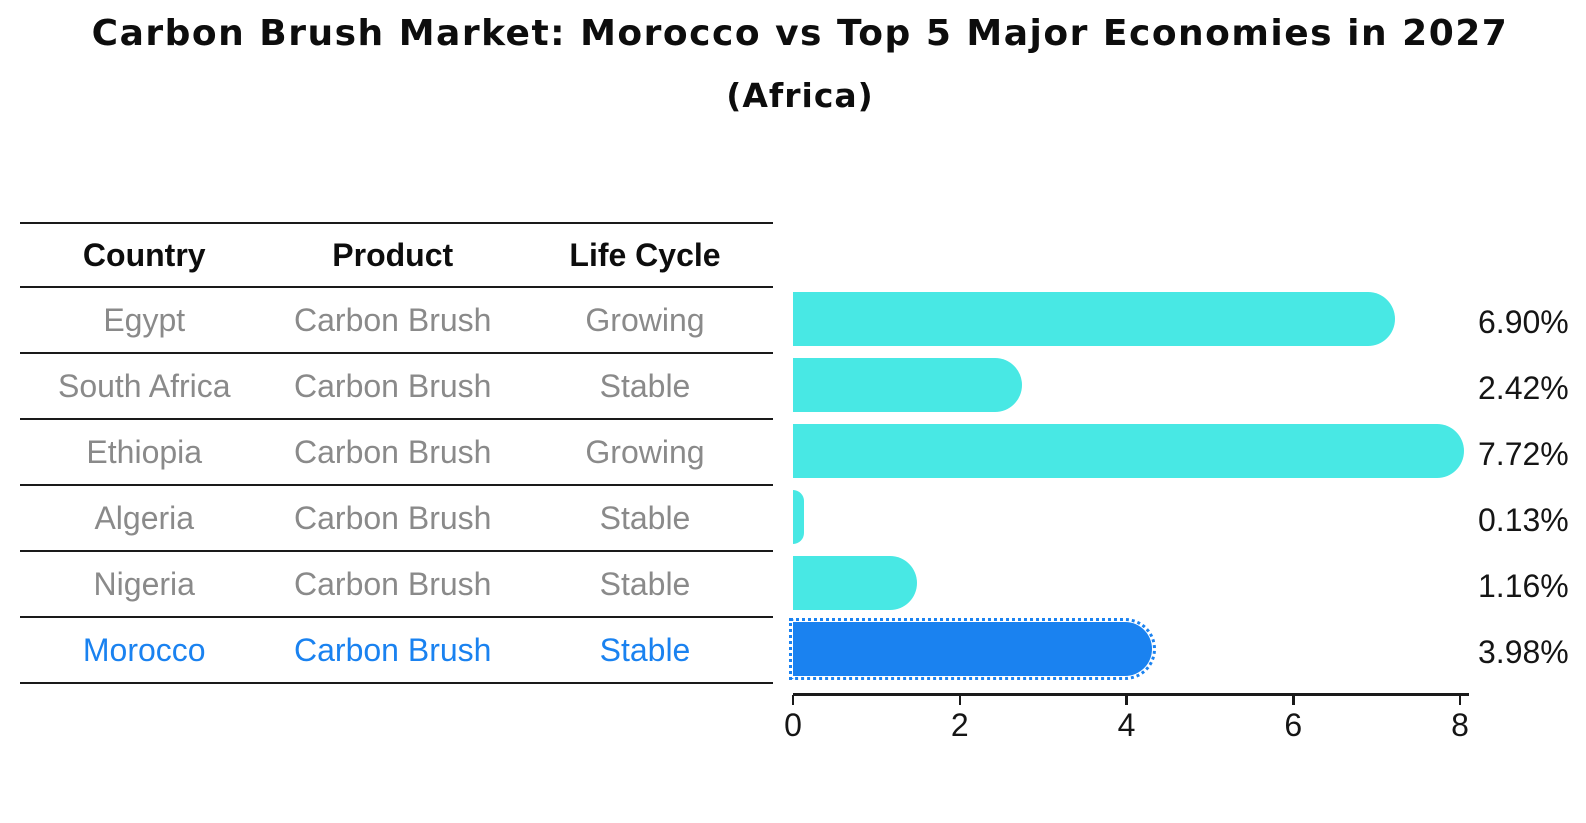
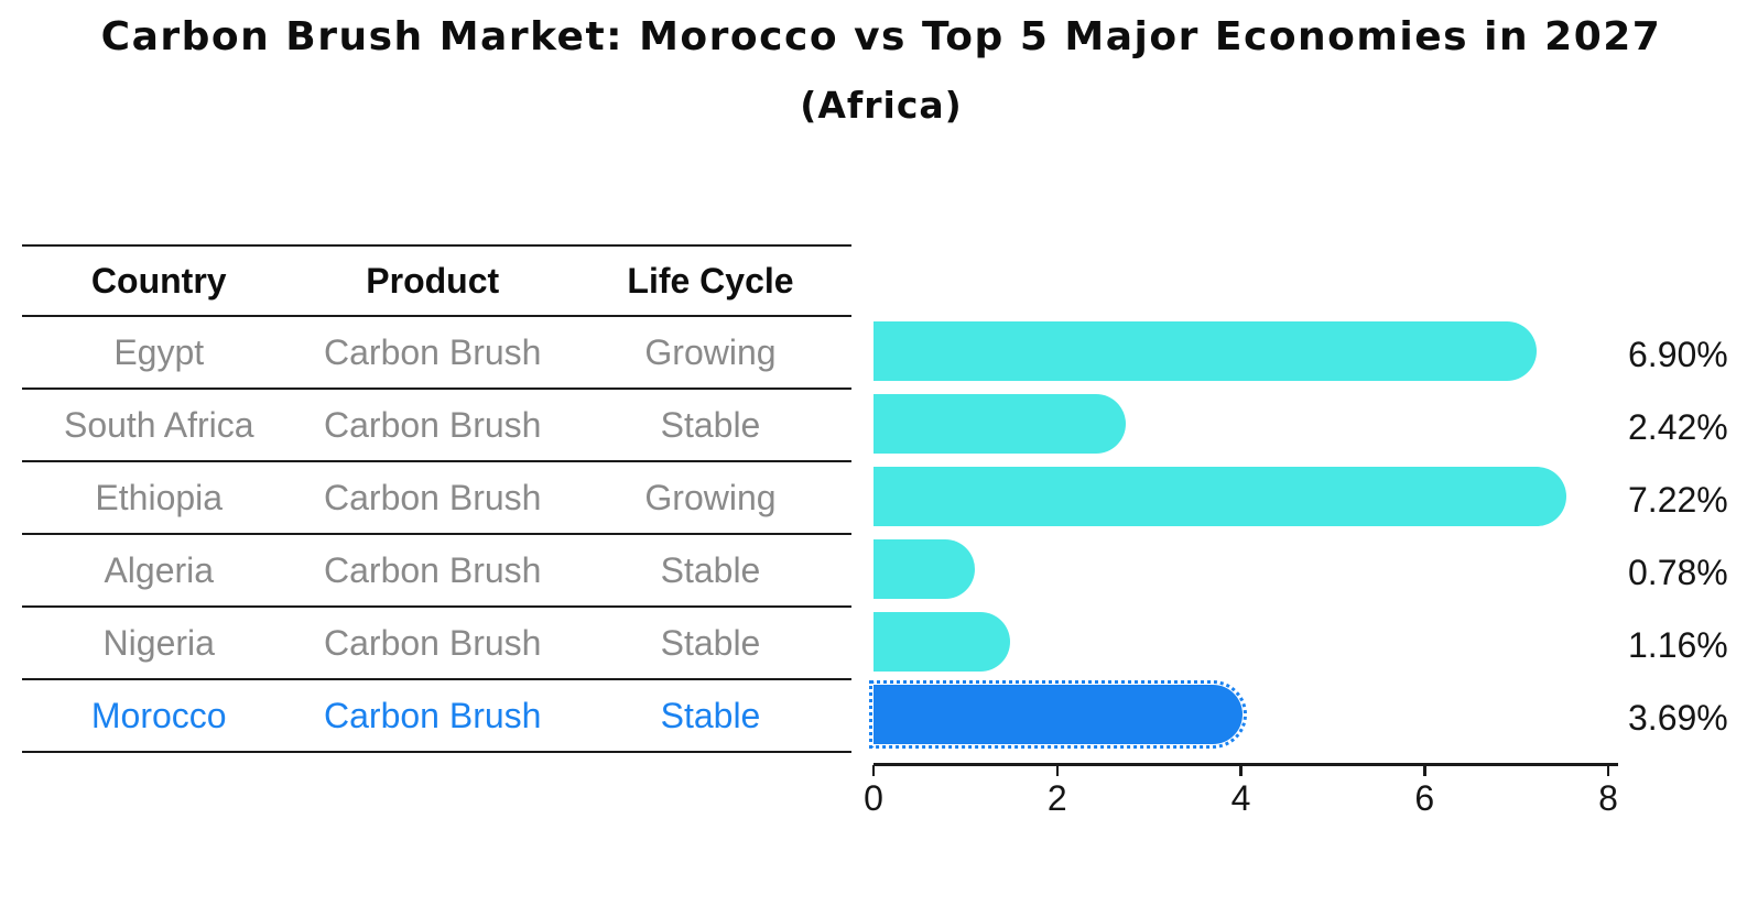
Ethiopia: 7.72% -> 7.22%
Algeria: 0.13% -> 0.78%
Morocco: 3.98% -> 3.69%
